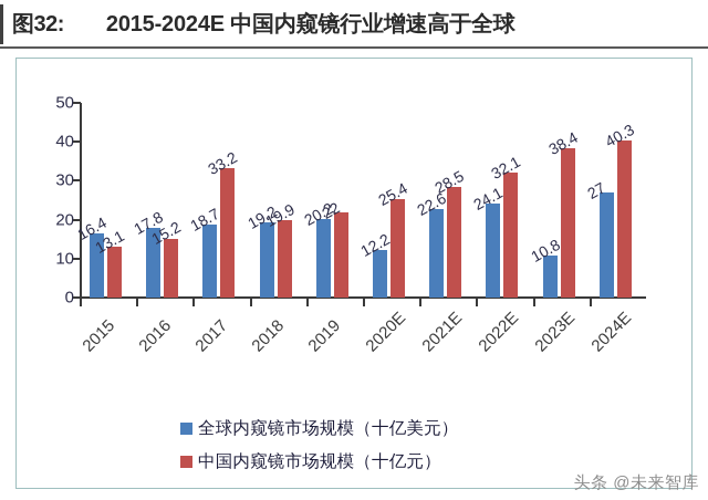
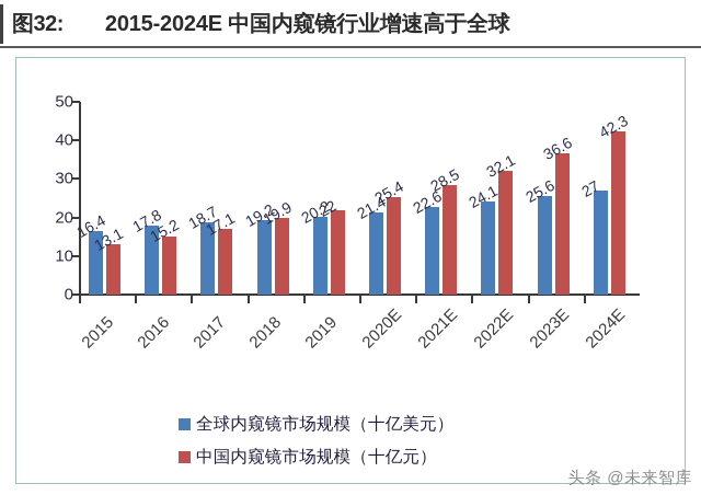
中国内窥镜市场规模（十亿元）/2017: 33.2 -> 17.1
全球内窥镜市场规模（十亿美元）/2020E: 12.2 -> 21.4
全球内窥镜市场规模（十亿美元）/2023E: 10.8 -> 25.6
中国内窥镜市场规模（十亿元）/2023E: 38.4 -> 36.6
中国内窥镜市场规模（十亿元）/2024E: 40.3 -> 42.3
